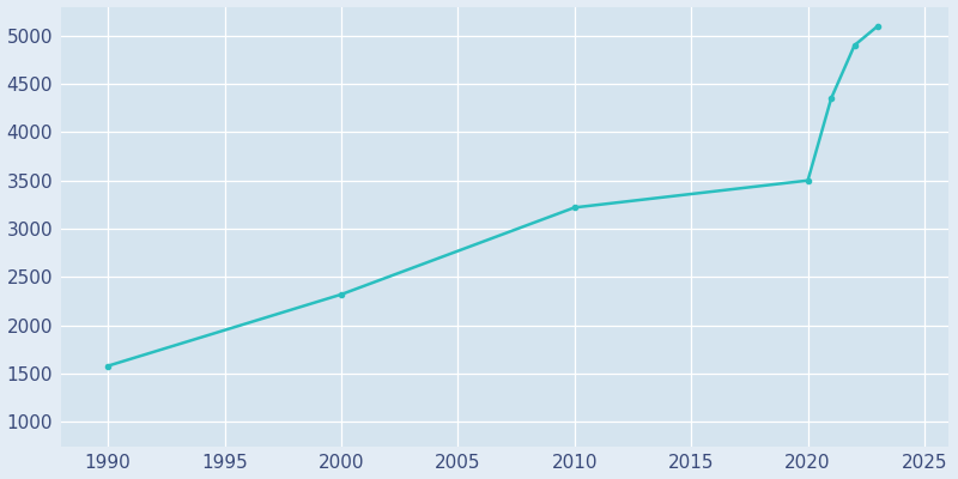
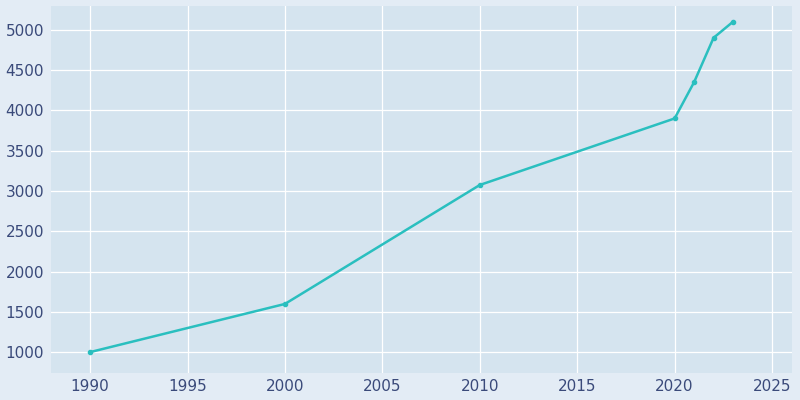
1990: 1580 -> 1000
2000: 2320 -> 1600
2010: 3220 -> 3080
2020: 3500 -> 3900
